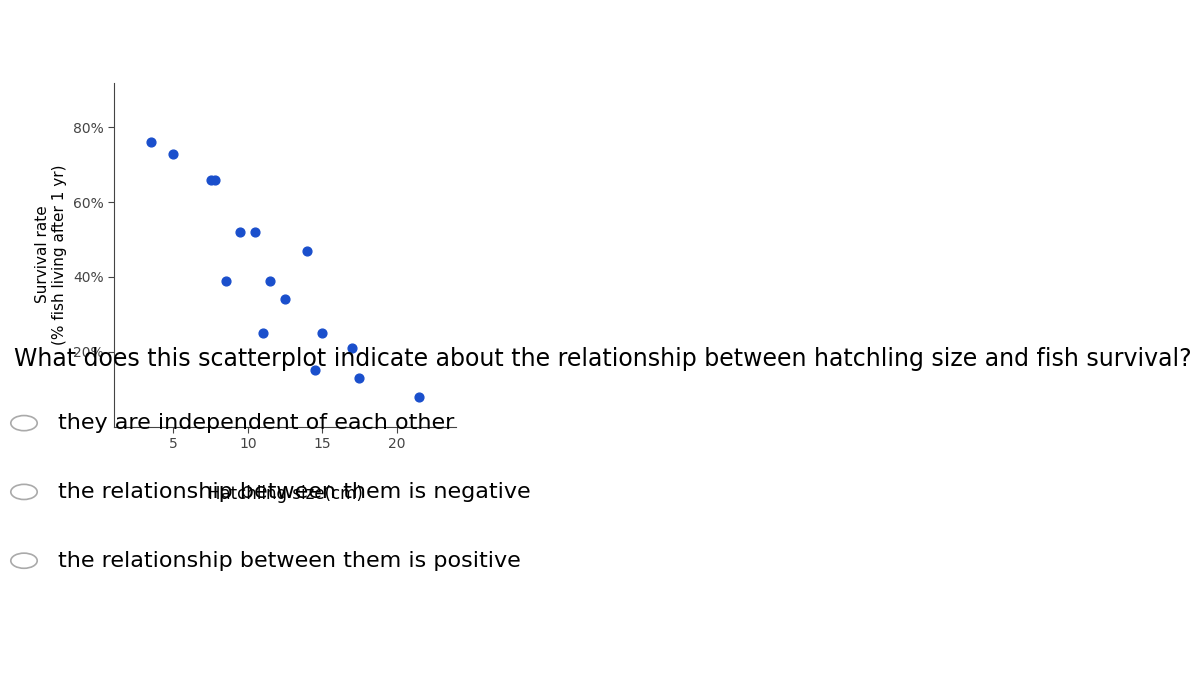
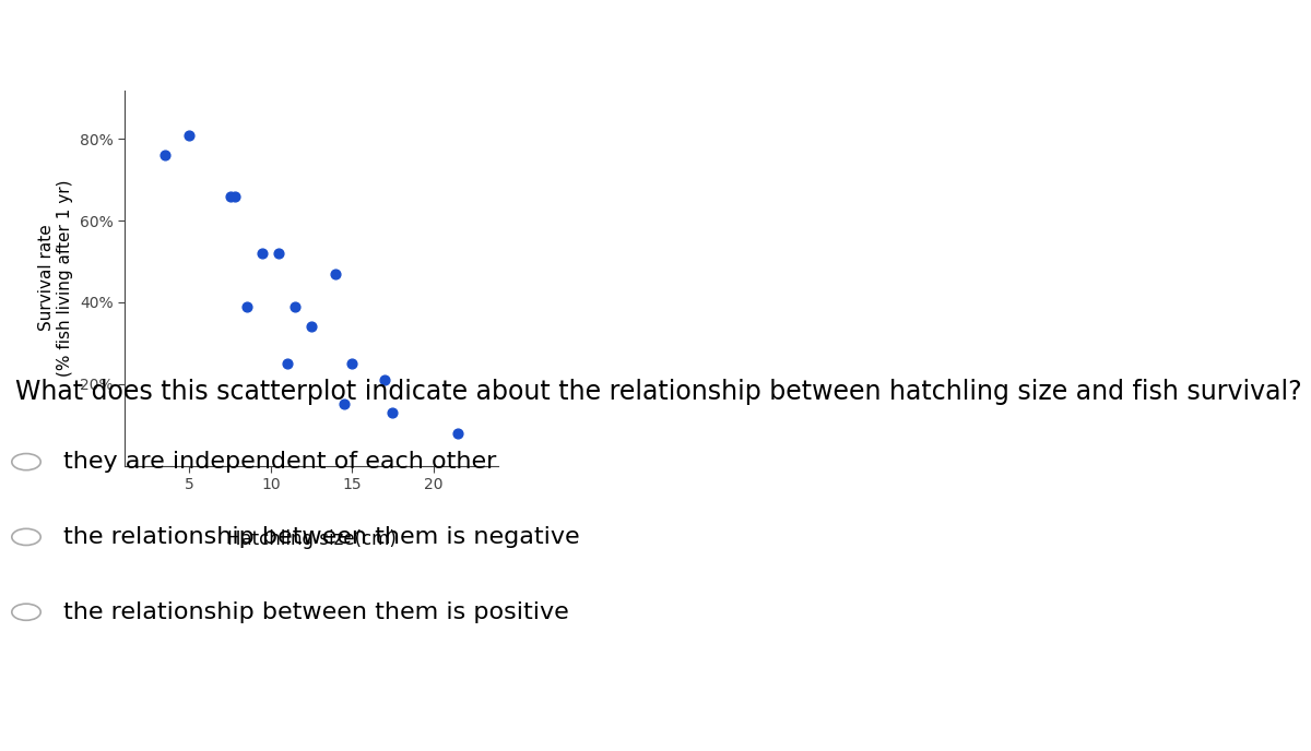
5: 73% -> 81%
